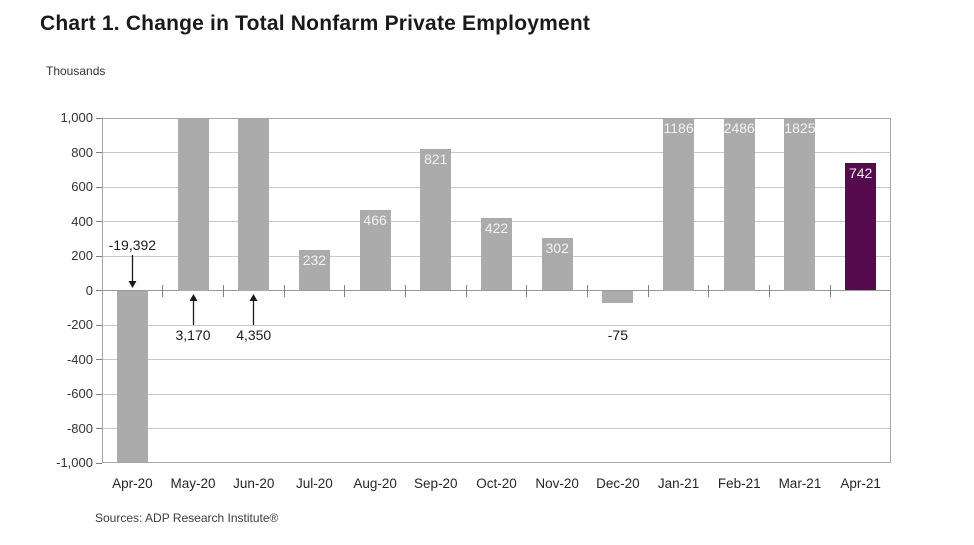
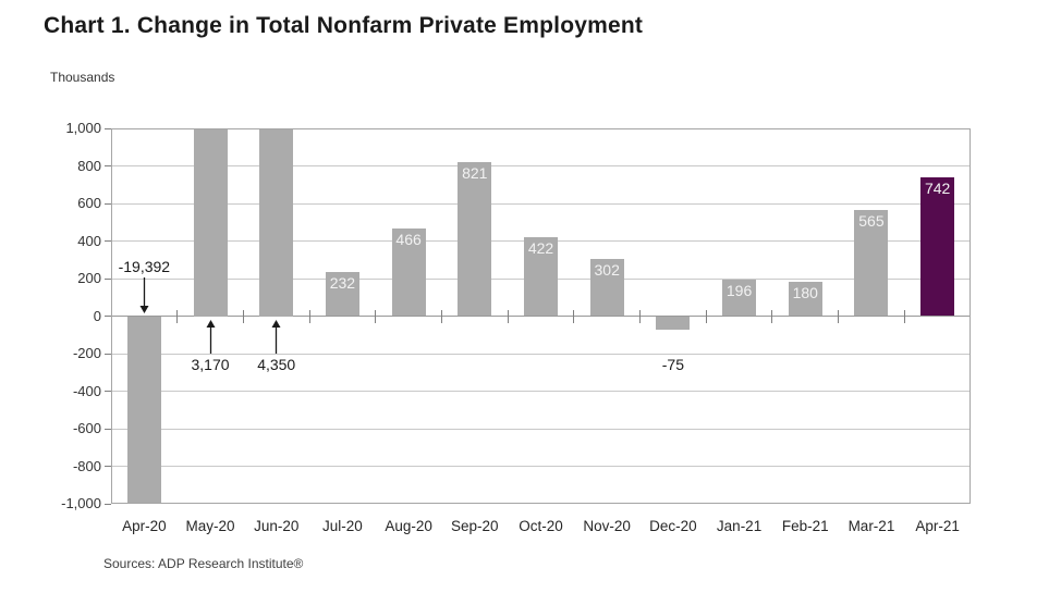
Jan-21: 1186 -> 196
Feb-21: 2486 -> 180
Mar-21: 1825 -> 565
